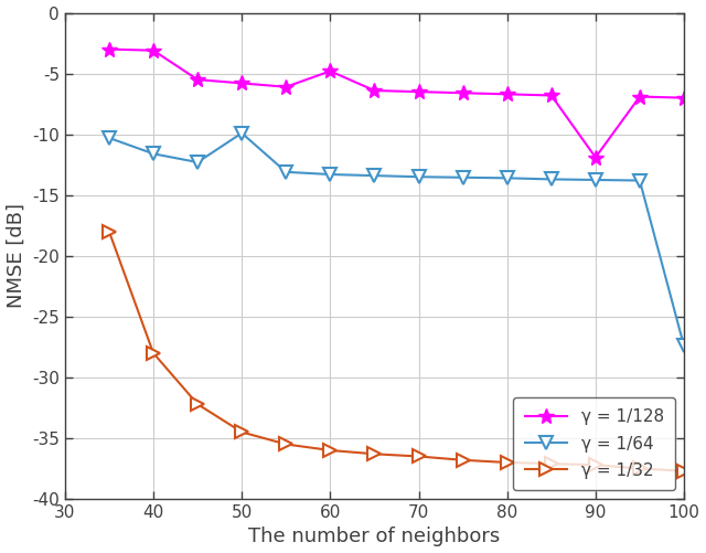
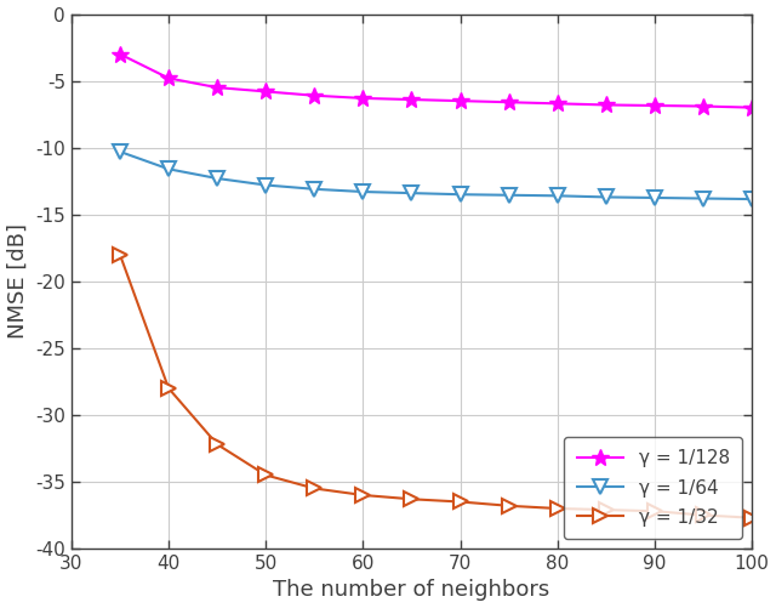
γ = 1/128/40: -3.1 -> -4.8
γ = 1/64/50: -9.9 -> -12.8
γ = 1/128/60: -4.8 -> -6.3
γ = 1/128/90: -11.9 -> -6.8
γ = 1/64/100: -27.4 -> -13.8
